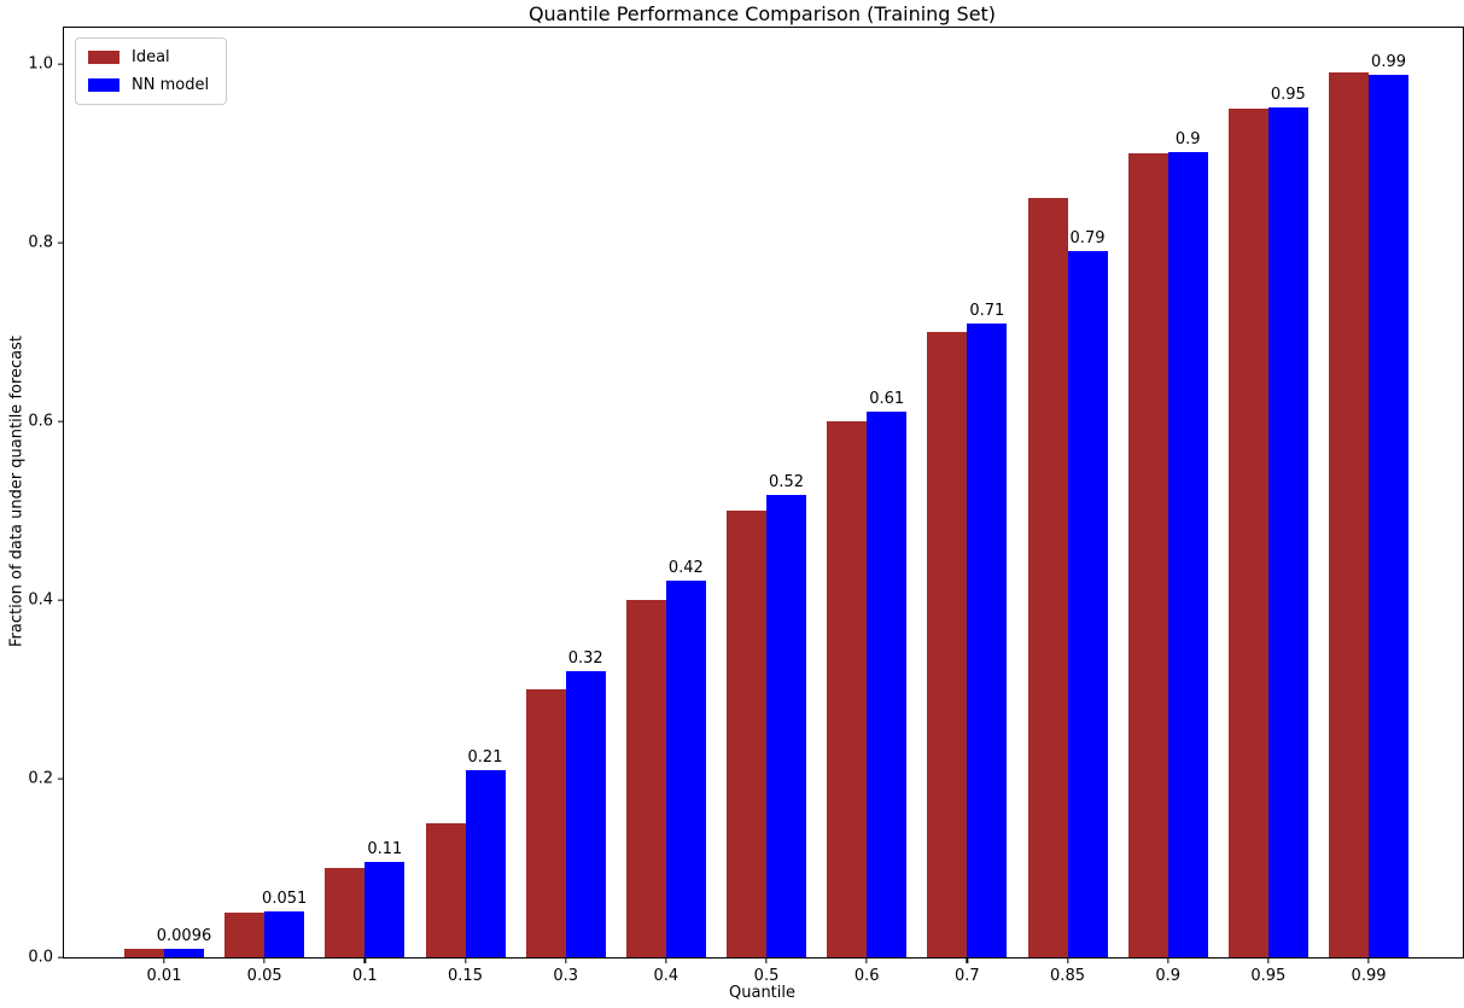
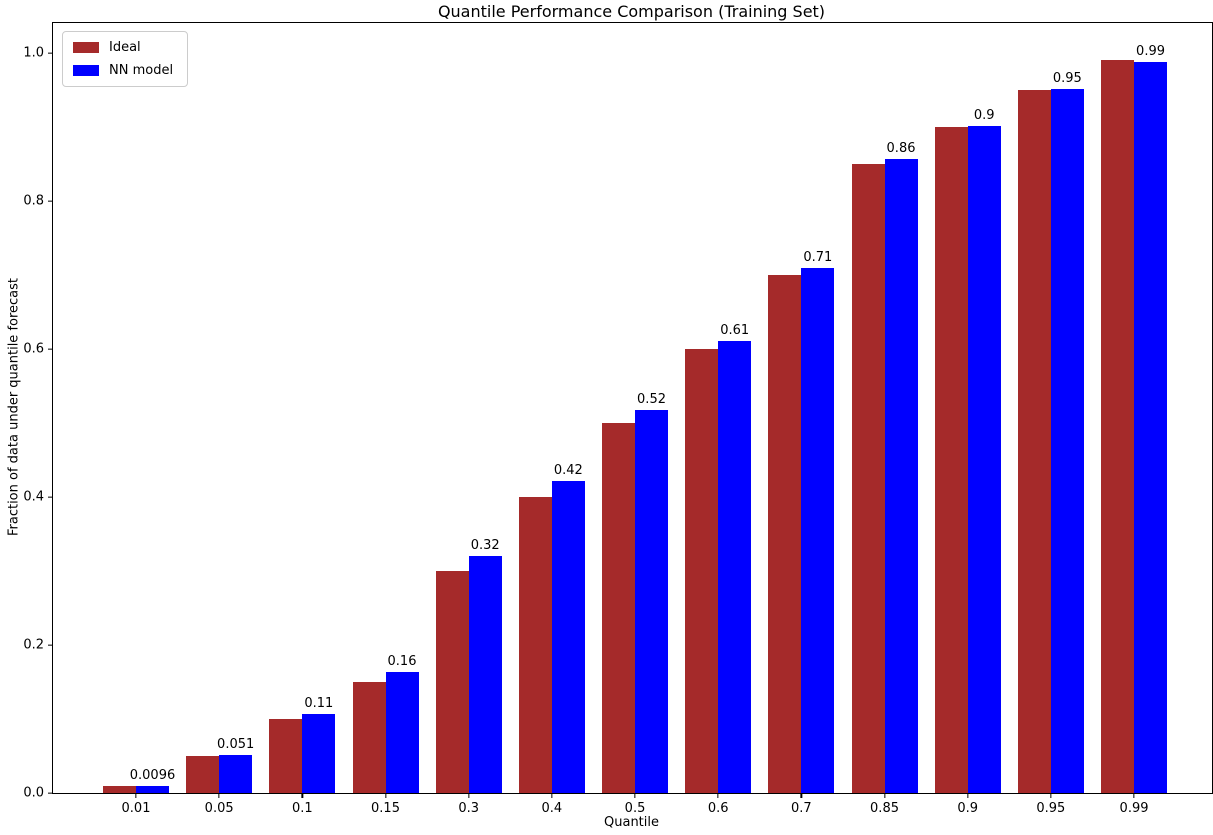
NN model/0.15: 0.21 -> 0.16
NN model/0.85: 0.79 -> 0.86
